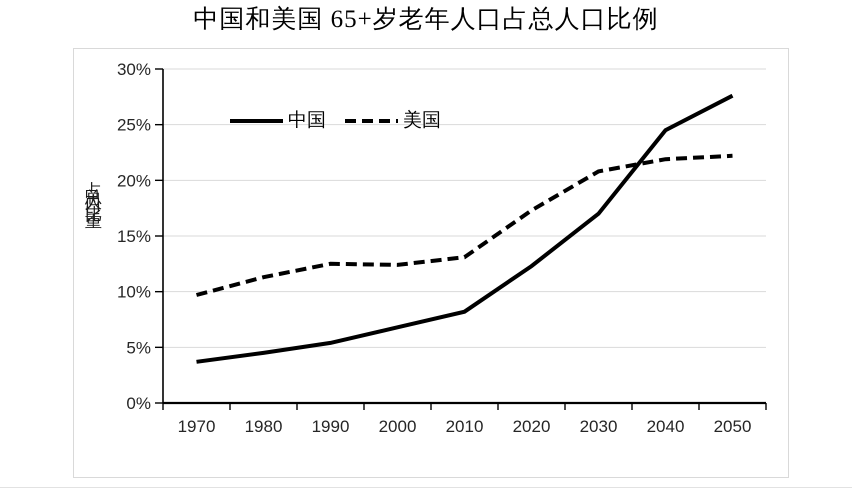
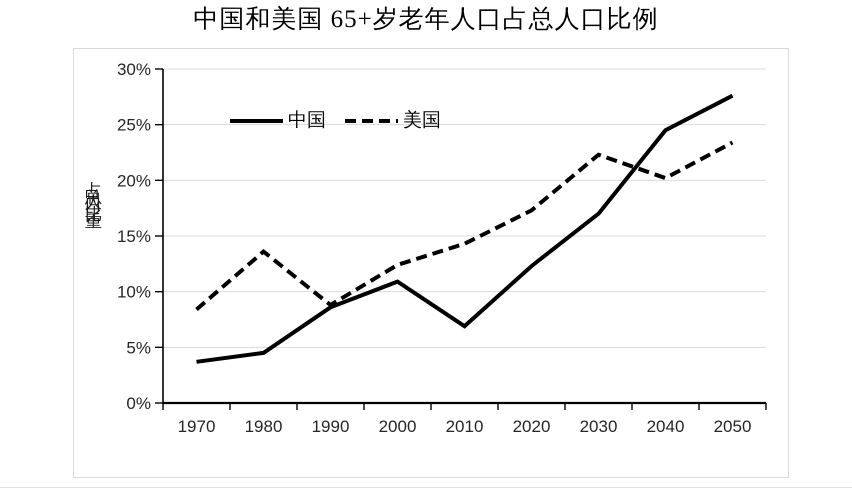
美国/1970: 9.7% -> 8.4%
美国/1980: 11.3% -> 13.6%
中国/1990: 5.4% -> 8.6%
美国/1990: 12.5% -> 8.8%
中国/2000: 6.8% -> 10.9%
中国/2010: 8.2% -> 6.9%
美国/2010: 13.1% -> 14.3%
美国/2030: 20.8% -> 22.3%
美国/2040: 21.9% -> 20.2%
美国/2050: 22.2% -> 23.4%
